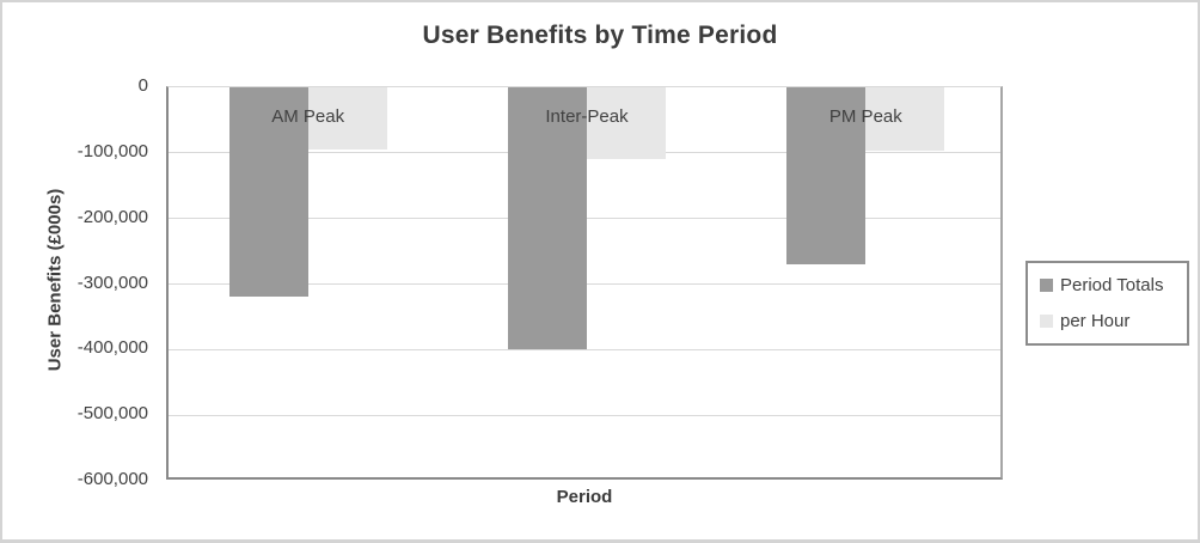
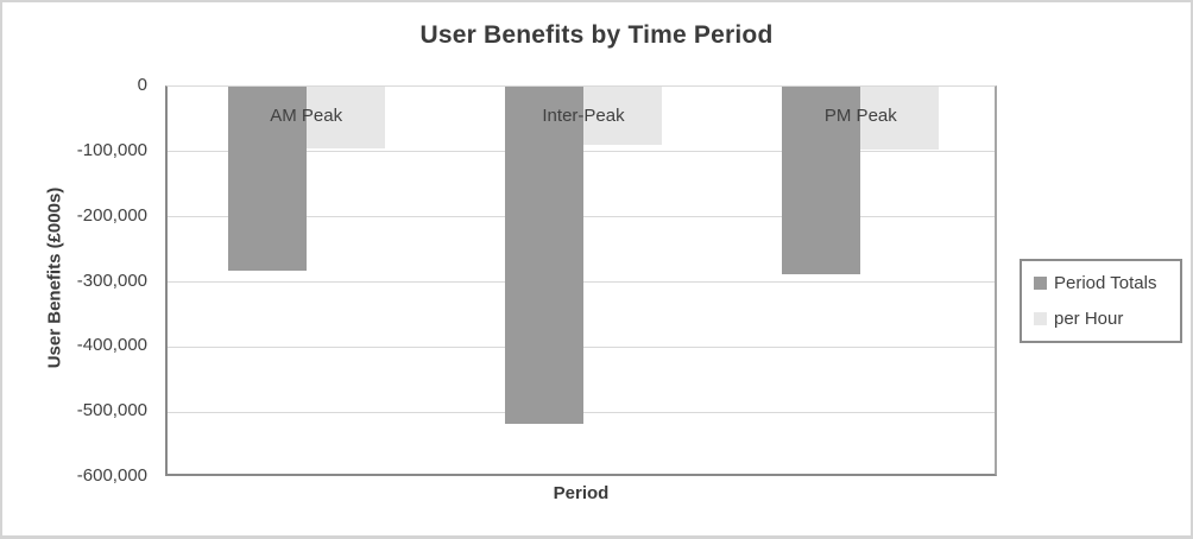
Period Totals/AM Peak: -320000 -> -280000
Period Totals/Inter-Peak: -400000 -> -520000
per Hour/Inter-Peak: -110000 -> -90000
Period Totals/PM Peak: -270000 -> -290000
